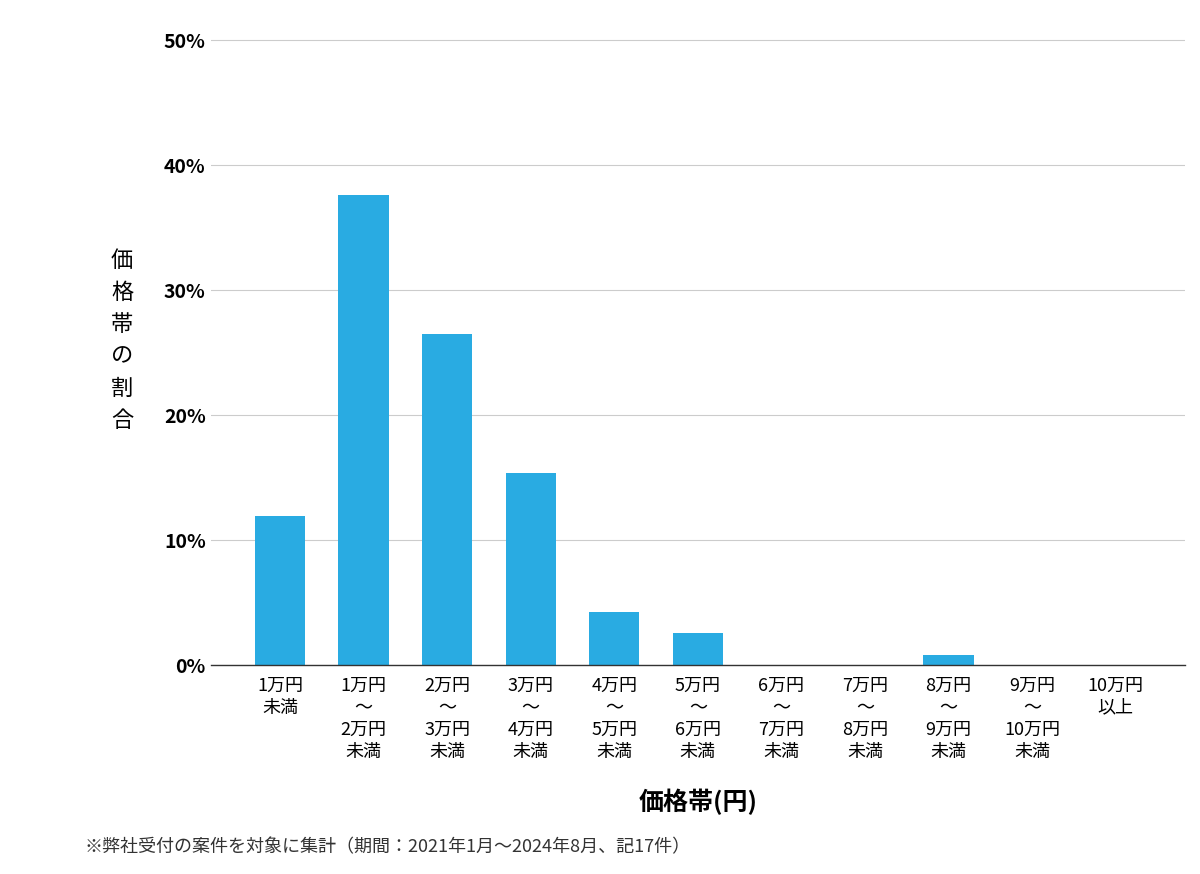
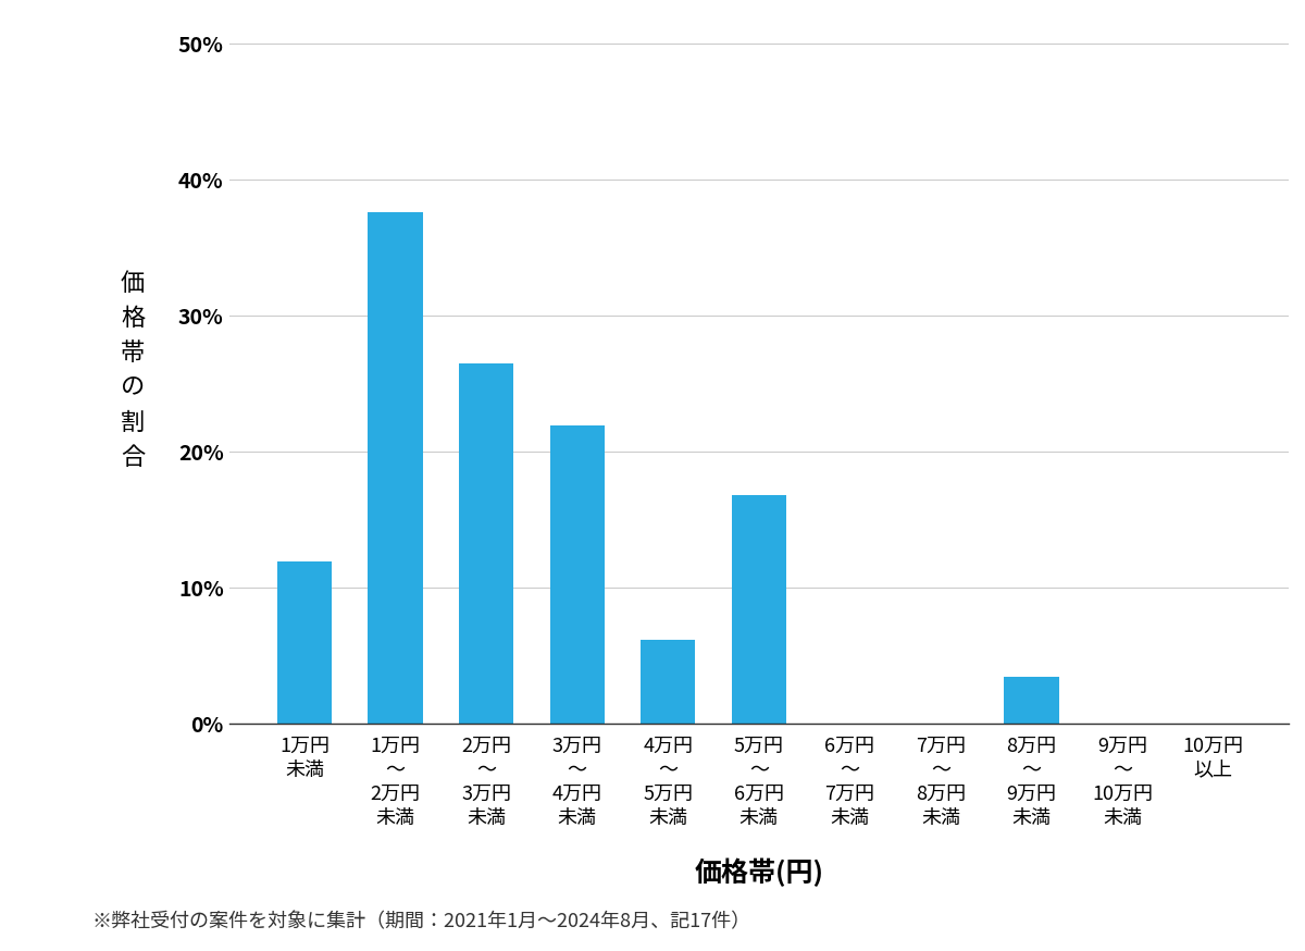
3万円 ～ 4万円 未満: 15.4% -> 21.9%
4万円 ～ 5万円 未満: 4.3% -> 6.2%
5万円 ～ 6万円 未満: 2.6% -> 16.8%
8万円 ～ 9万円 未満: 0.9% -> 3.5%
